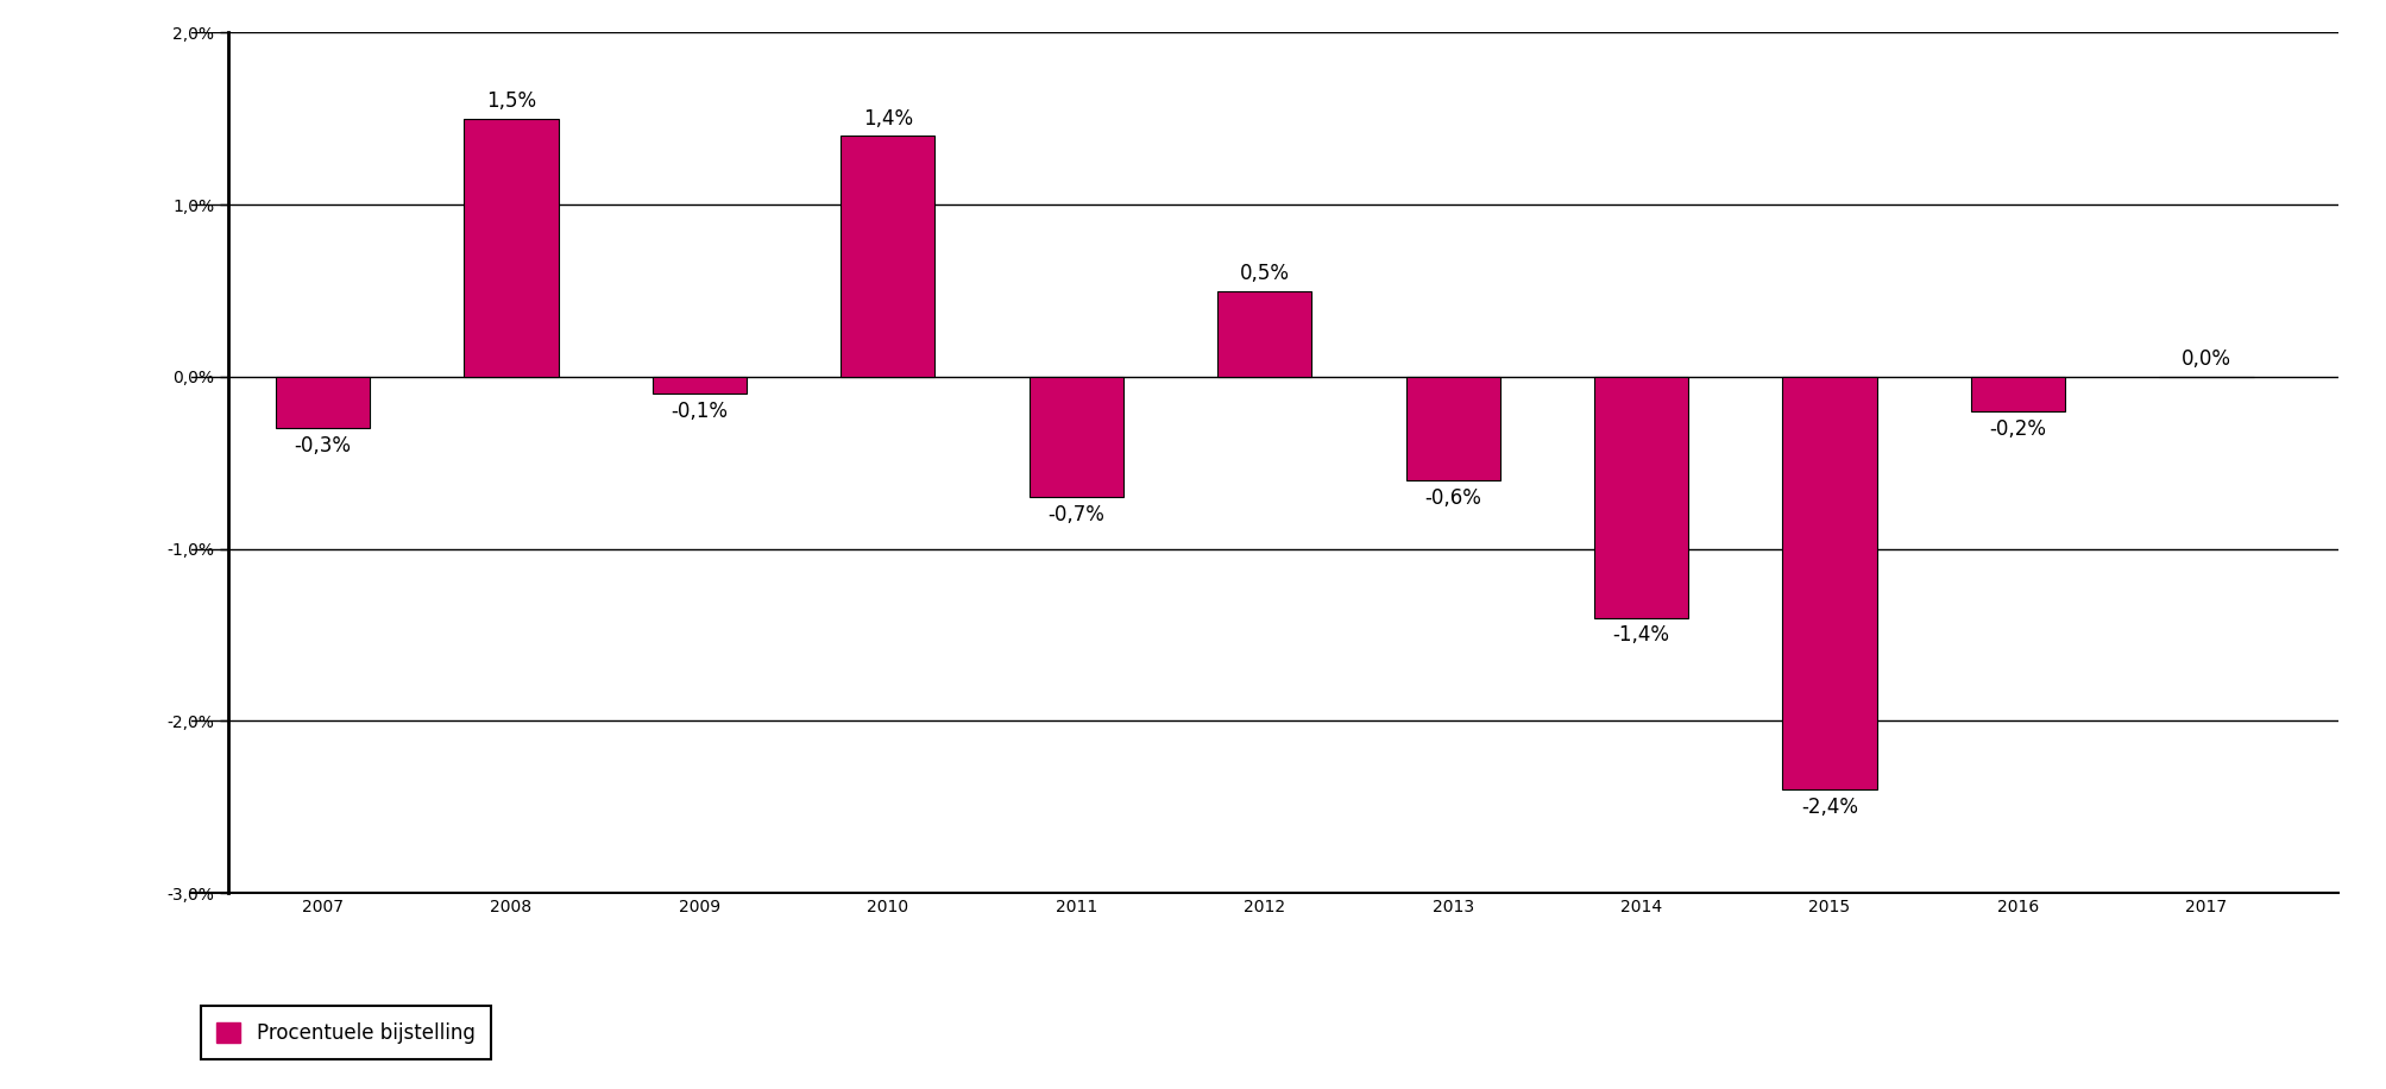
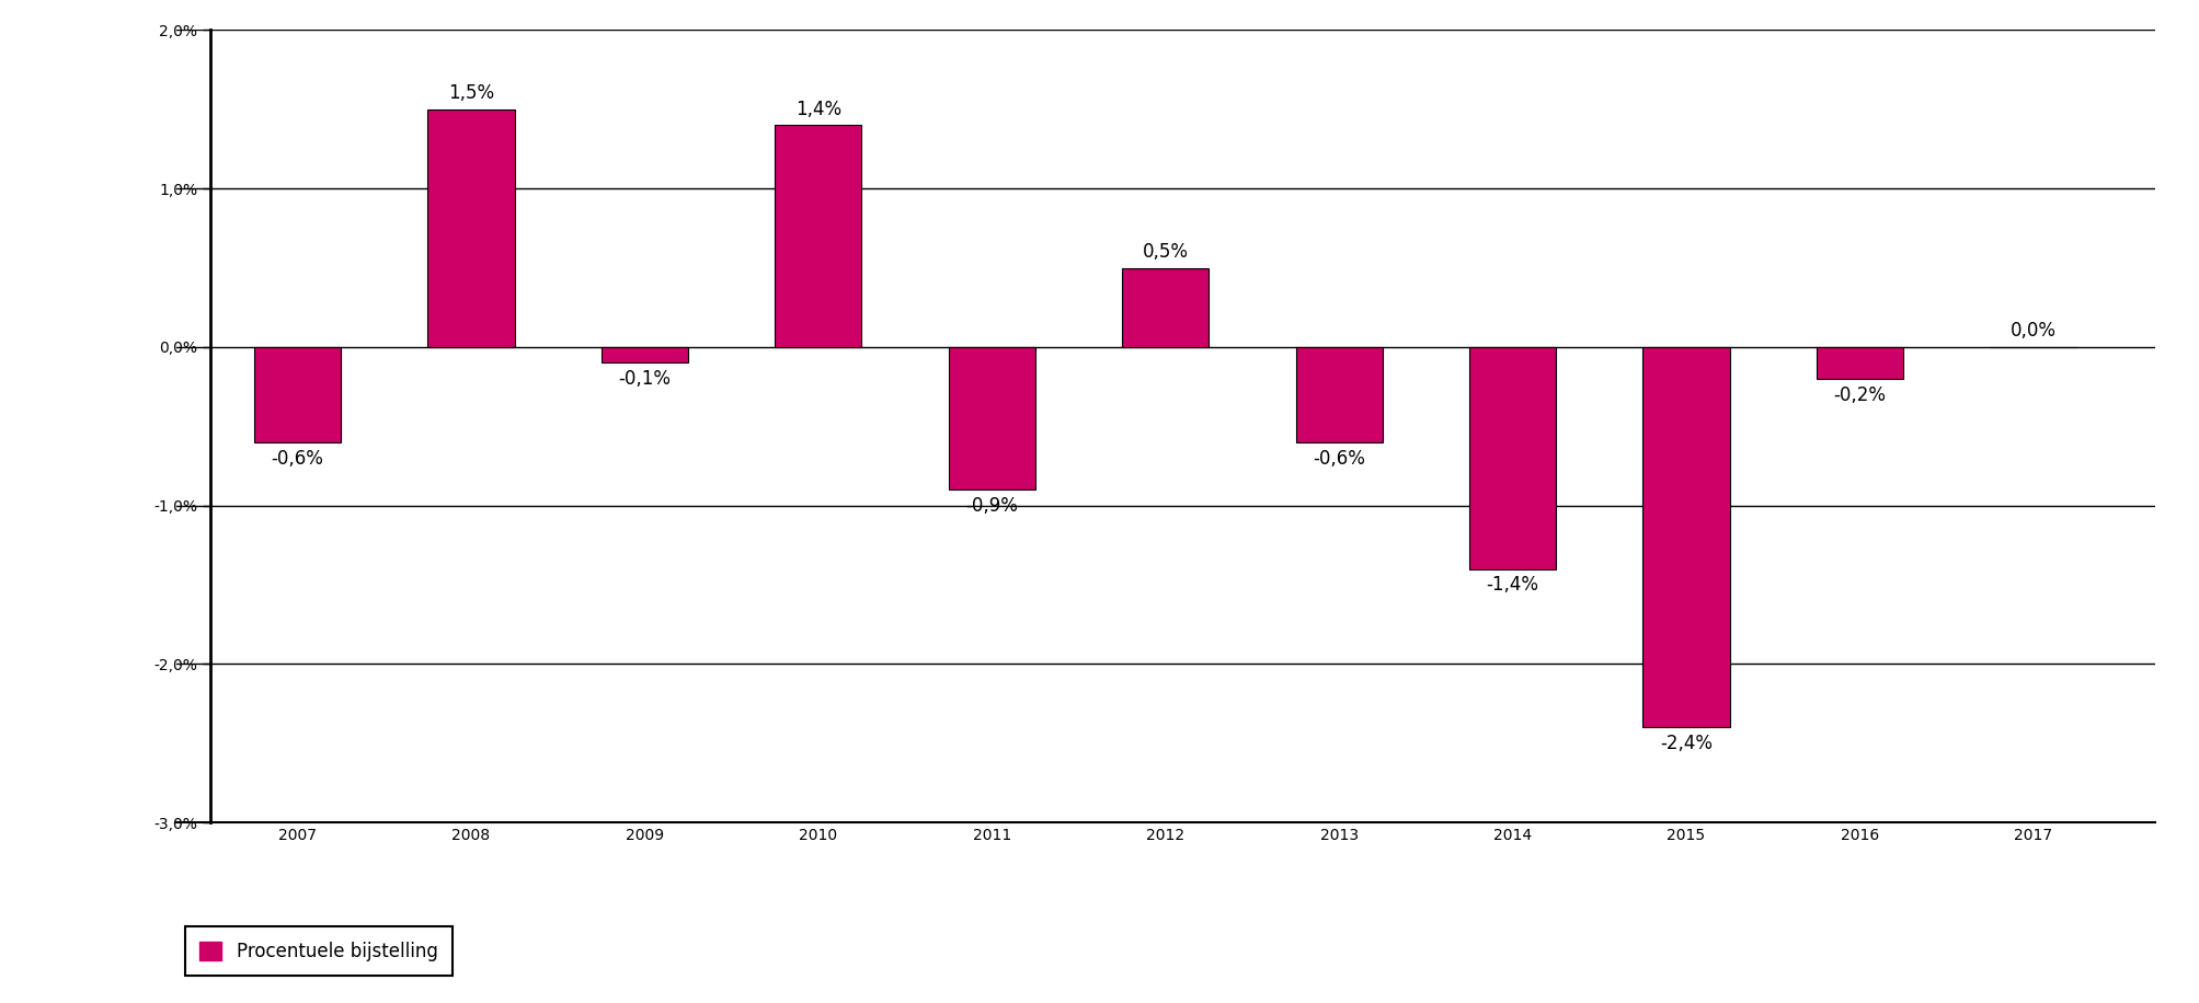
2007: -0,3% -> -0,6%
2011: -0,7% -> -0,9%
